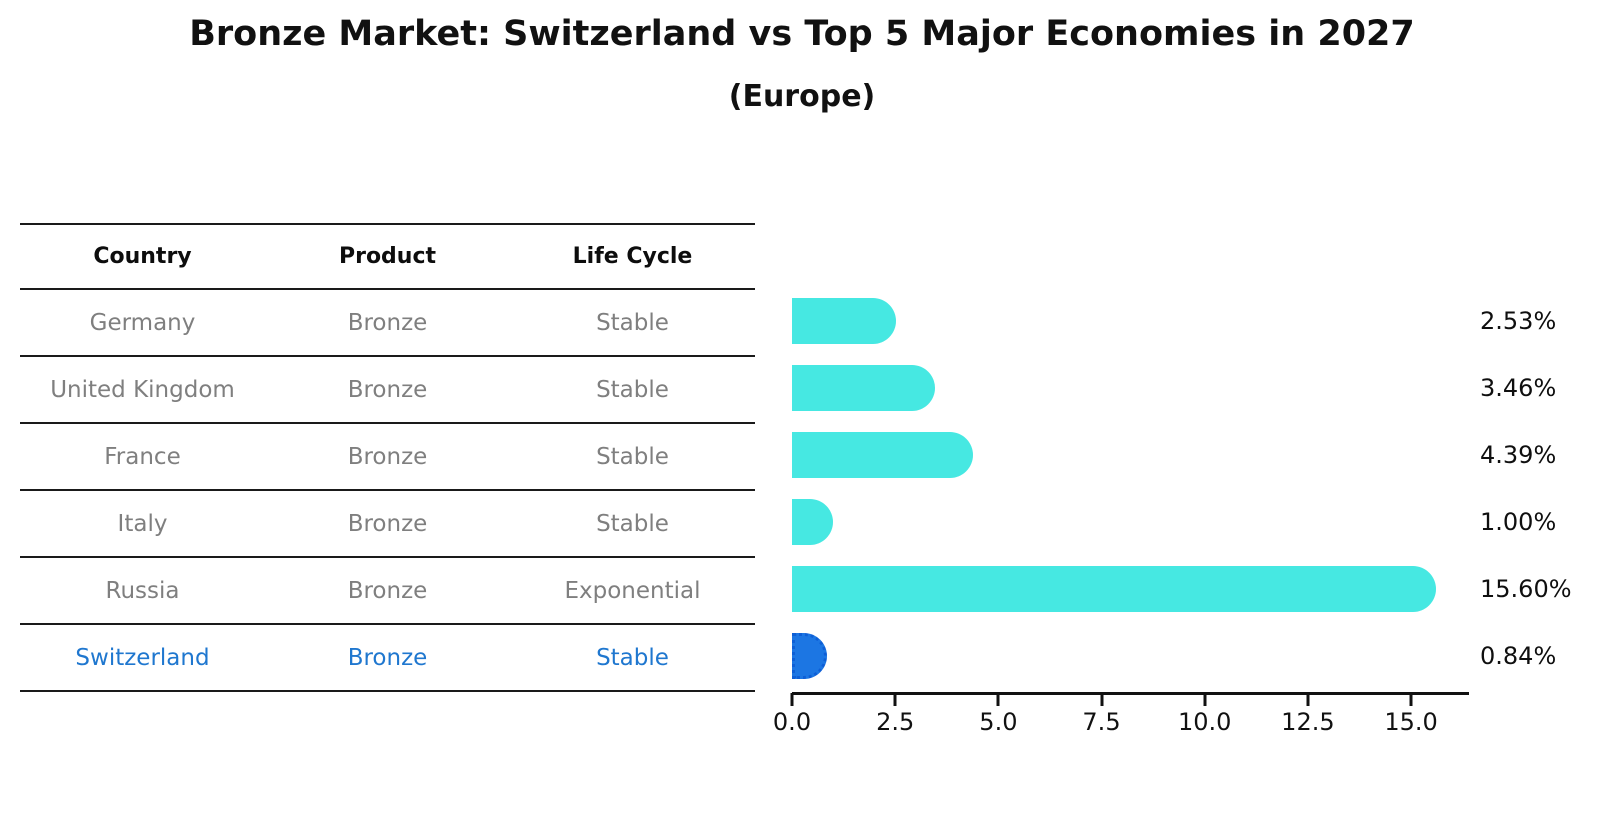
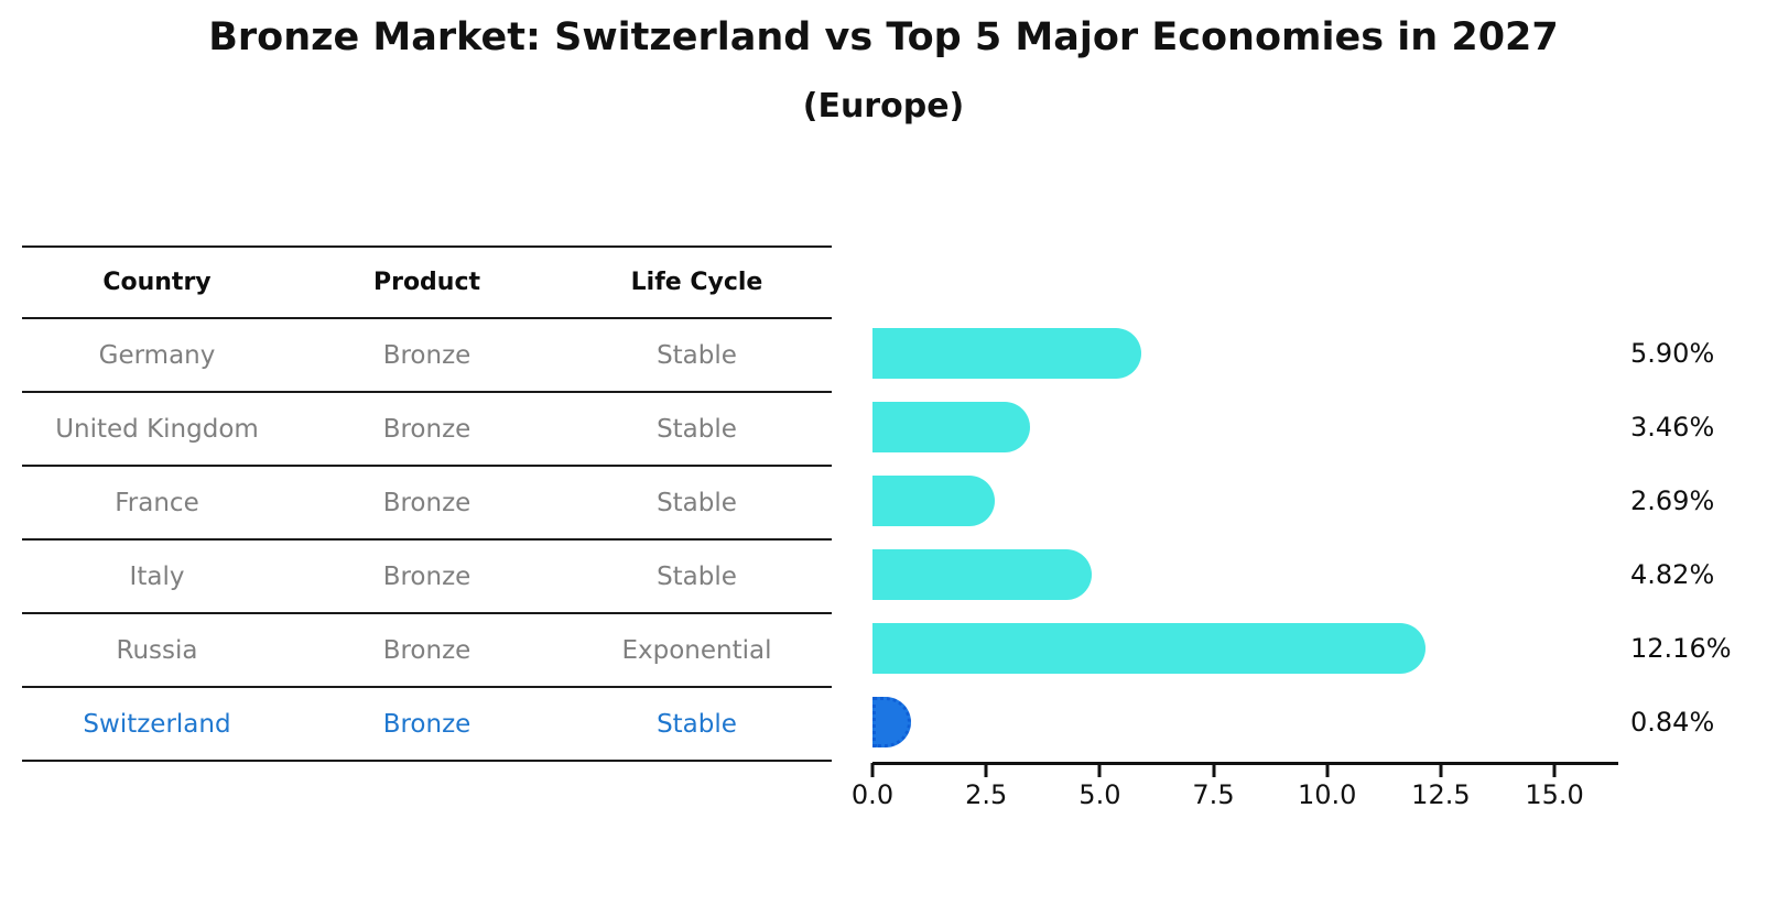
Germany: 2.53% -> 5.90%
France: 4.39% -> 2.69%
Italy: 1.00% -> 4.82%
Russia: 15.60% -> 12.16%
